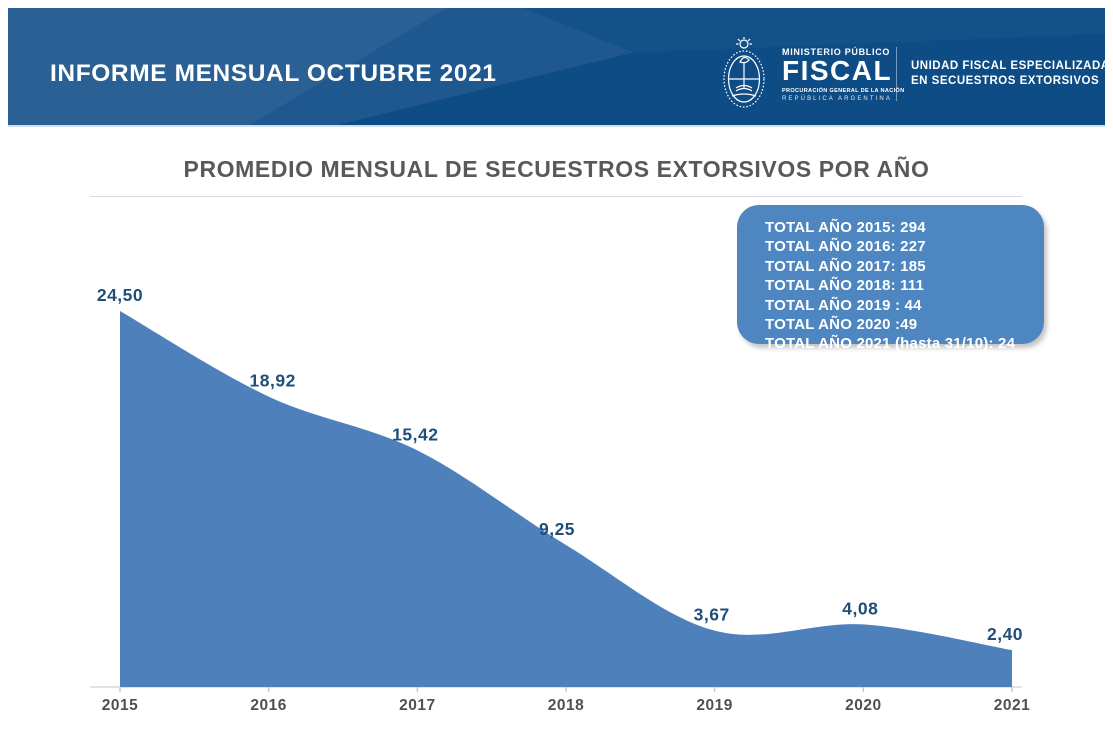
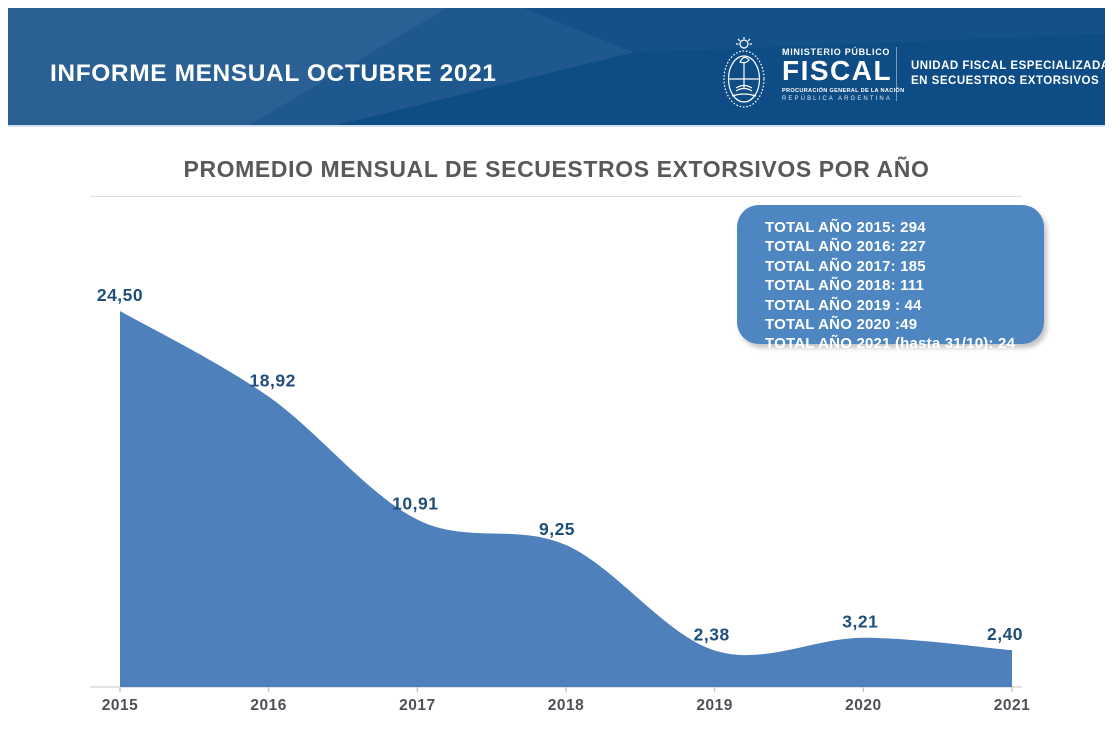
2017: 15,42 -> 10,91
2019: 3,67 -> 2,38
2020: 4,08 -> 3,21
